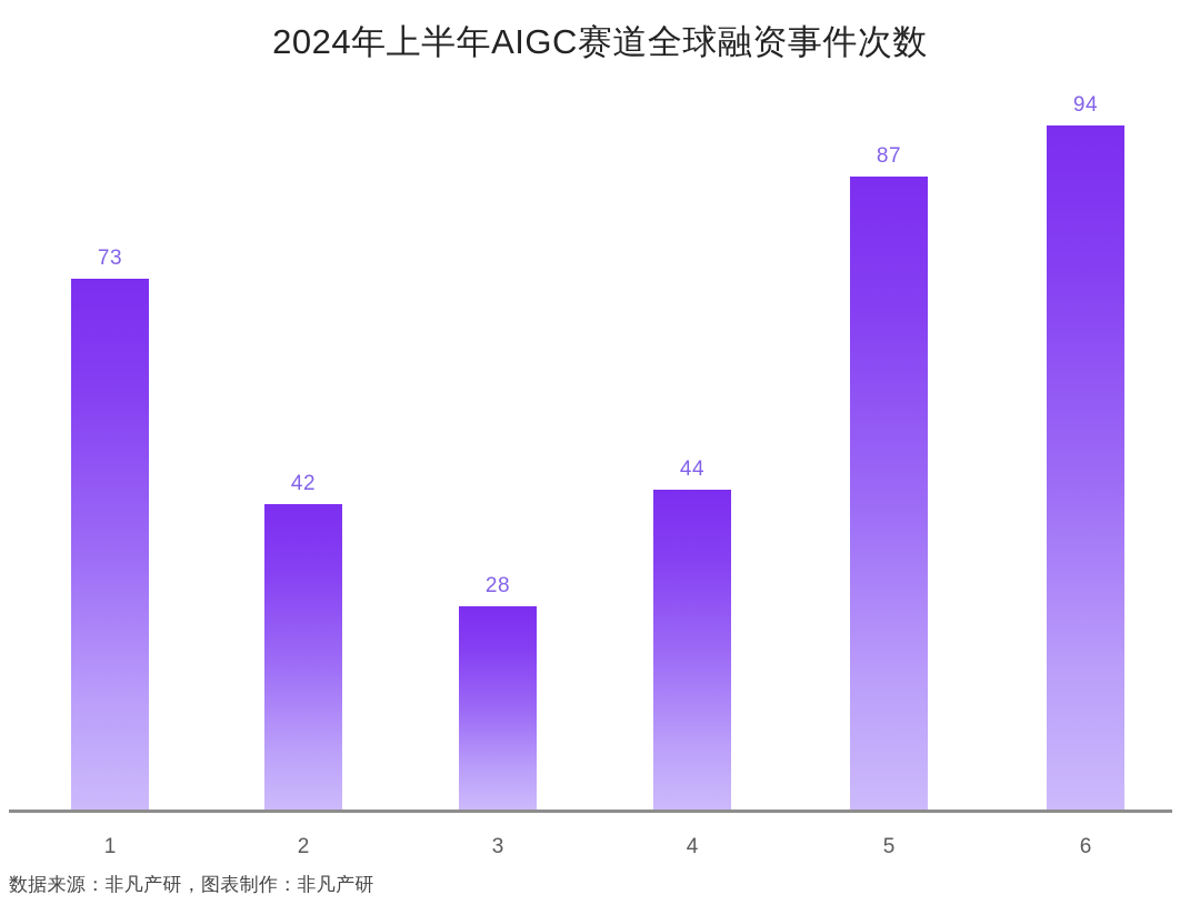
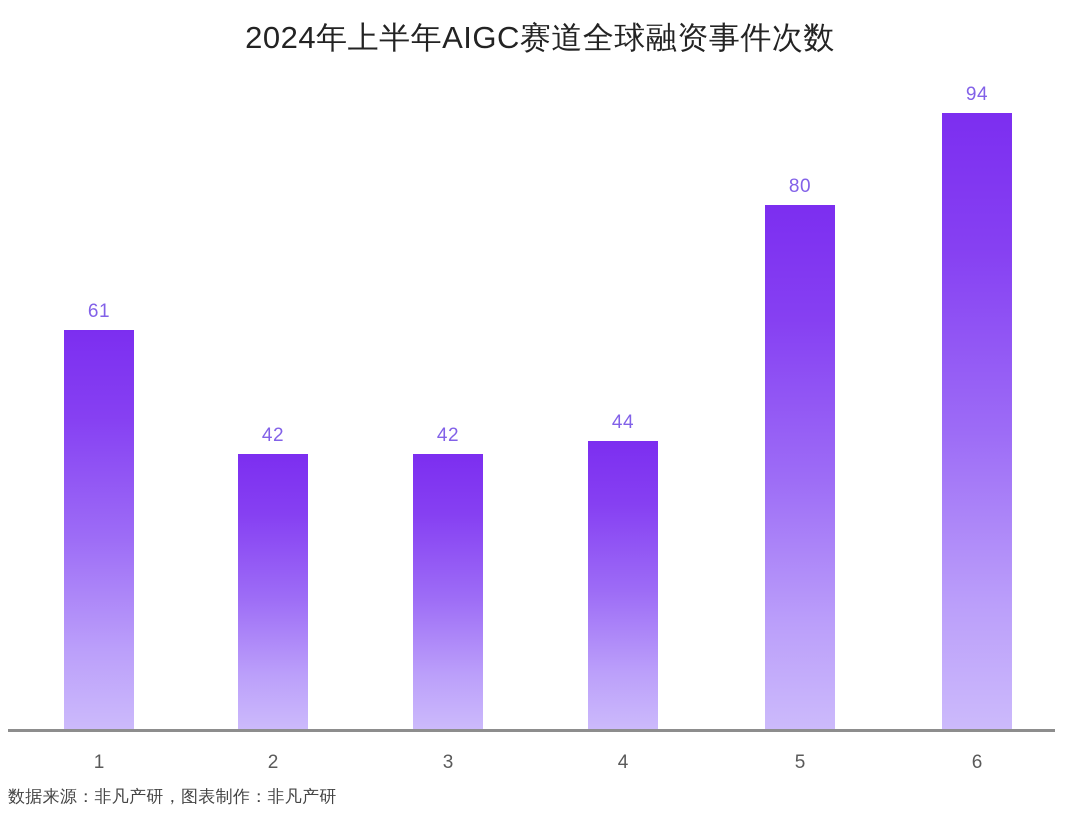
1: 73 -> 61
3: 28 -> 42
5: 87 -> 80
